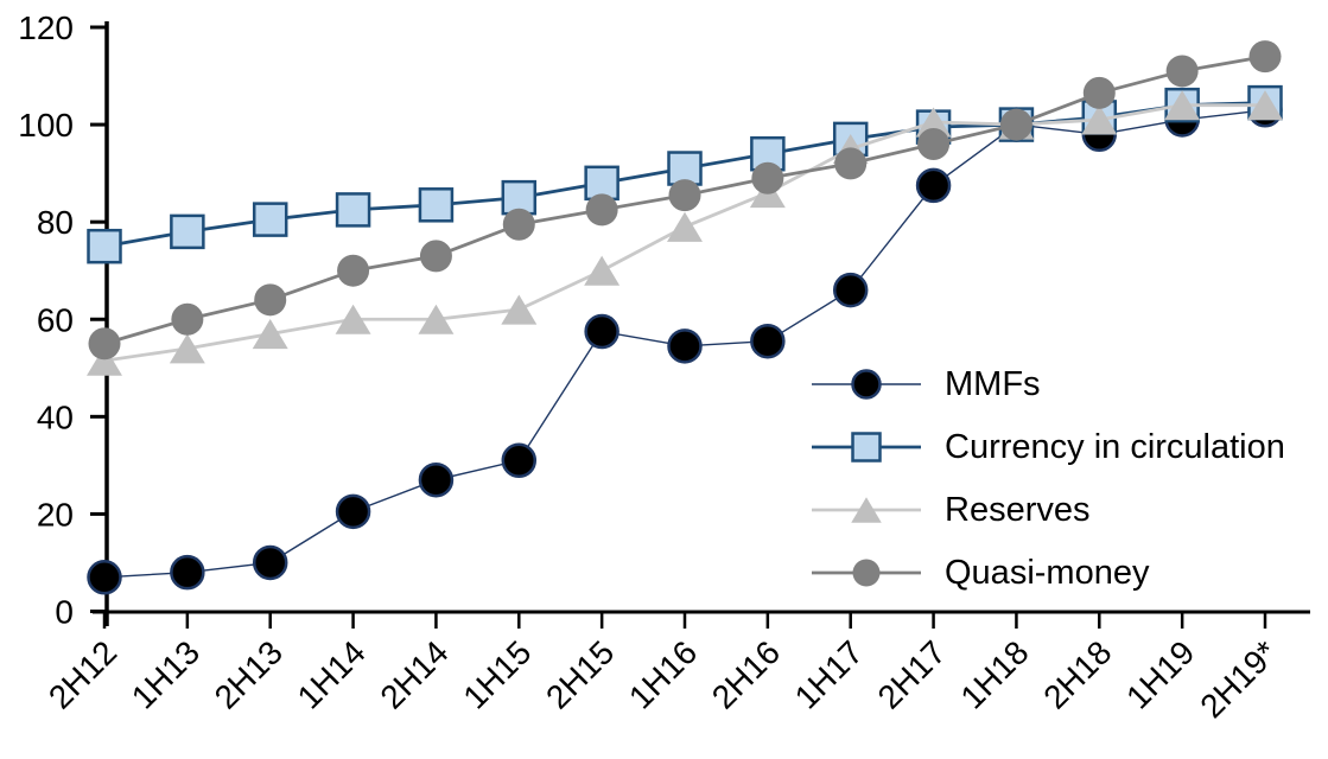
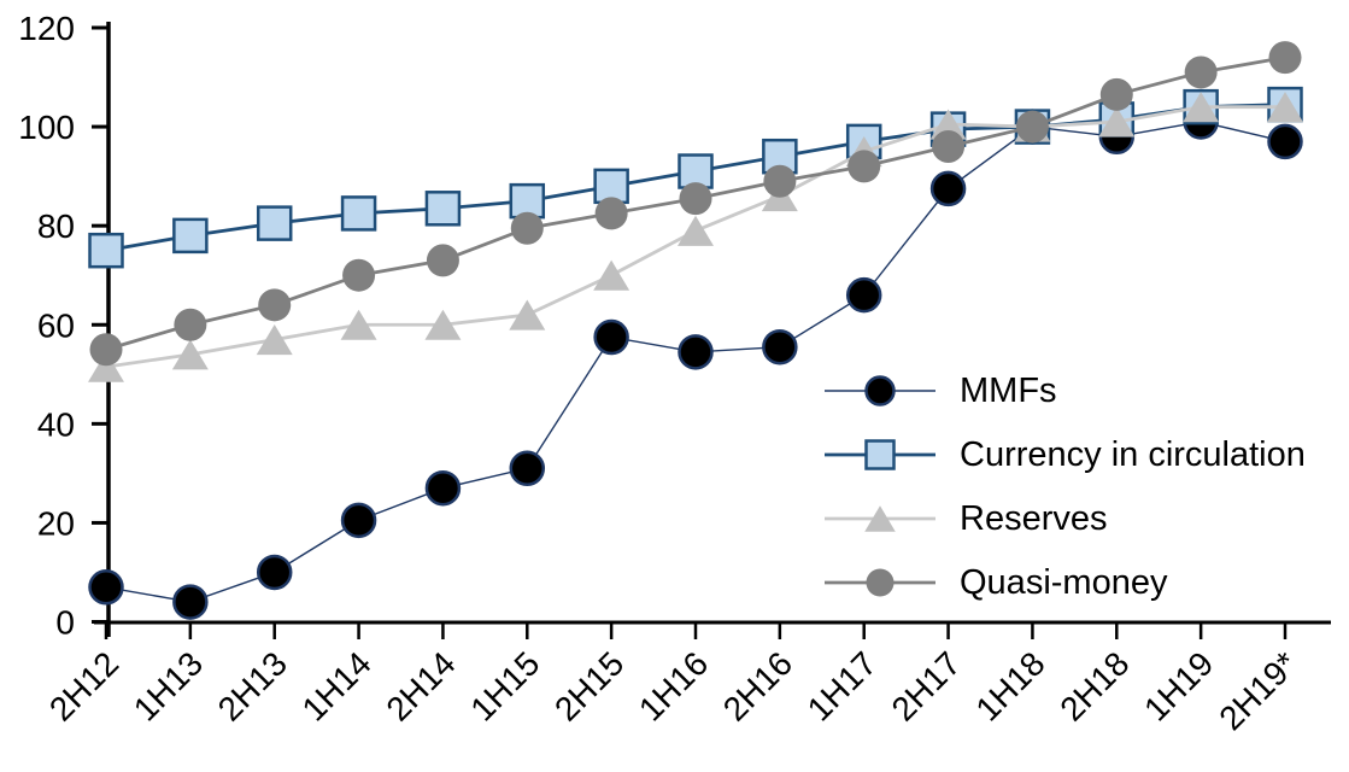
MMFs/1H13: 8 -> 4
MMFs/2H19*: 103 -> 97
